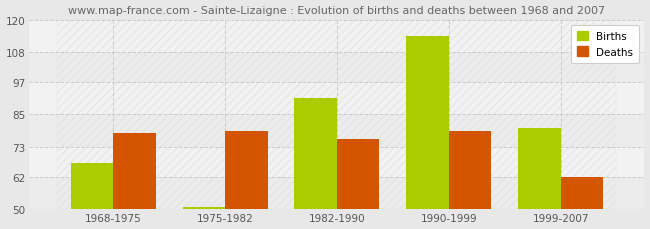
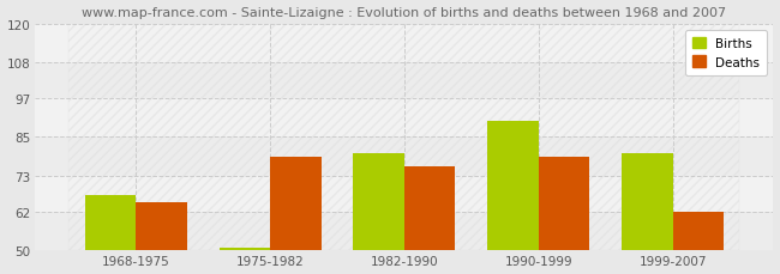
Deaths/1968-1975: 78 -> 65
Births/1982-1990: 91 -> 80
Births/1990-1999: 114 -> 90
